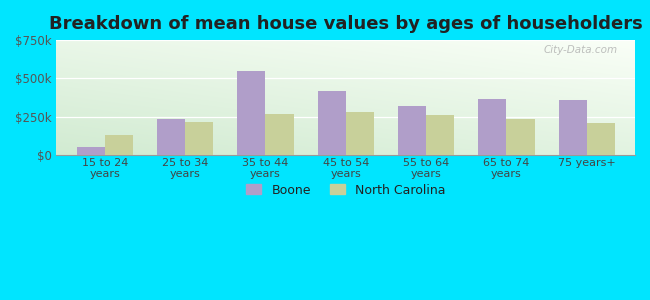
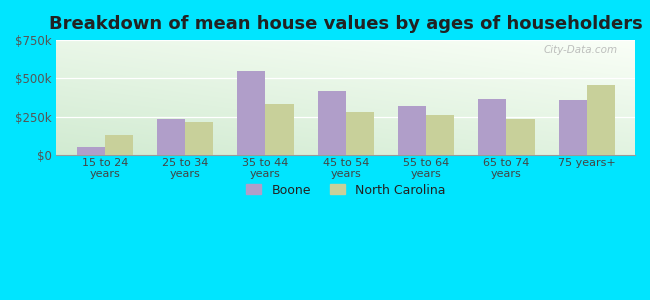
North Carolina/35 to 44 years: $270k -> $330k
North Carolina/75 years+: $210k -> $460k
